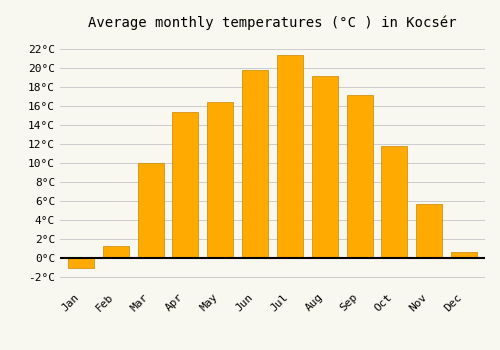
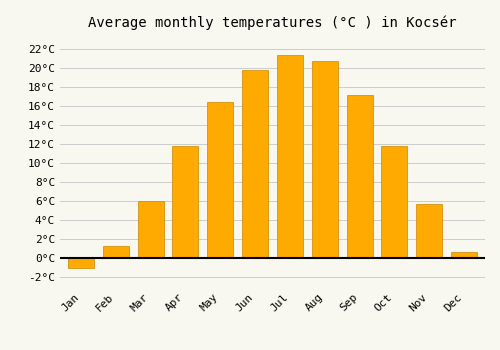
Mar: 10.0°C -> 6.0°C
Apr: 15.4°C -> 11.8°C
Aug: 19.2°C -> 20.8°C
